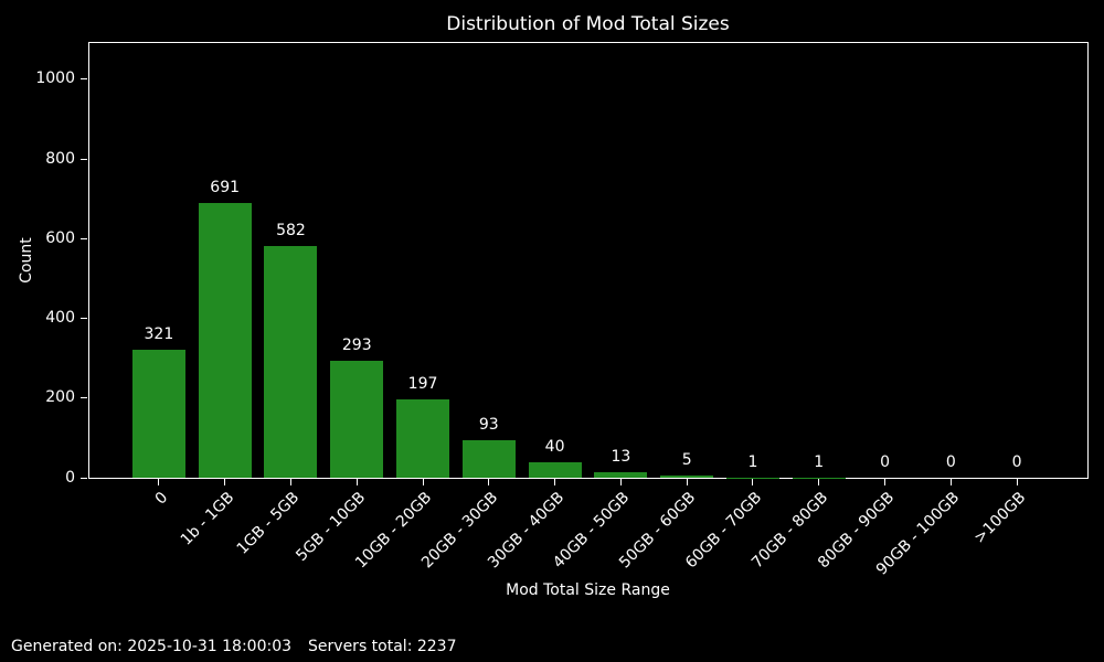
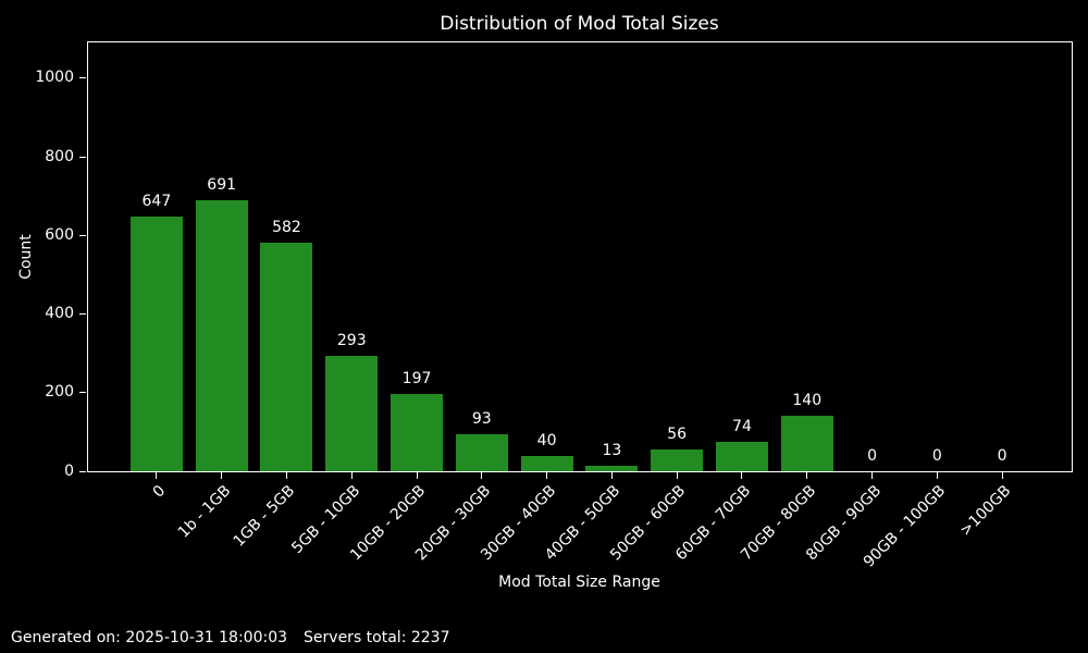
0: 321 -> 647
50GB - 60GB: 5 -> 56
60GB - 70GB: 1 -> 74
70GB - 80GB: 1 -> 140
